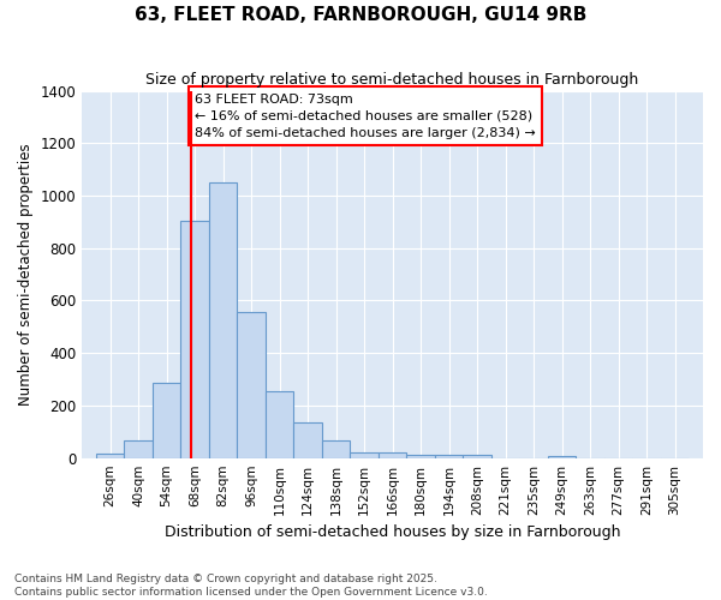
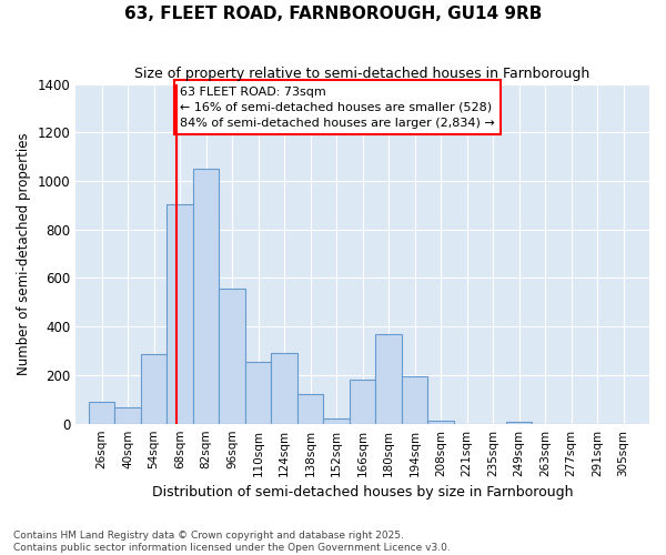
26sqm: 18 -> 90
124sqm: 135 -> 290
138sqm: 65 -> 120
166sqm: 20 -> 180
180sqm: 10 -> 370
194sqm: 10 -> 195
